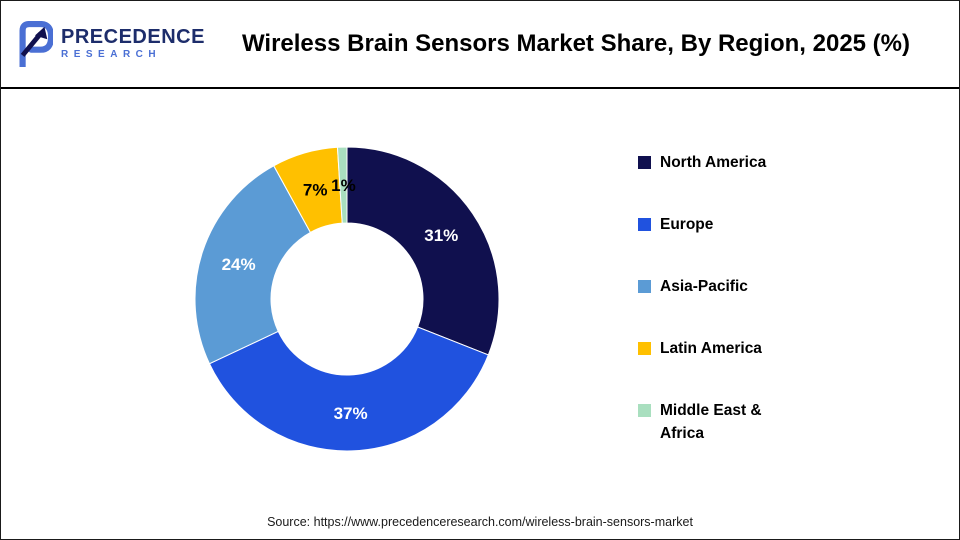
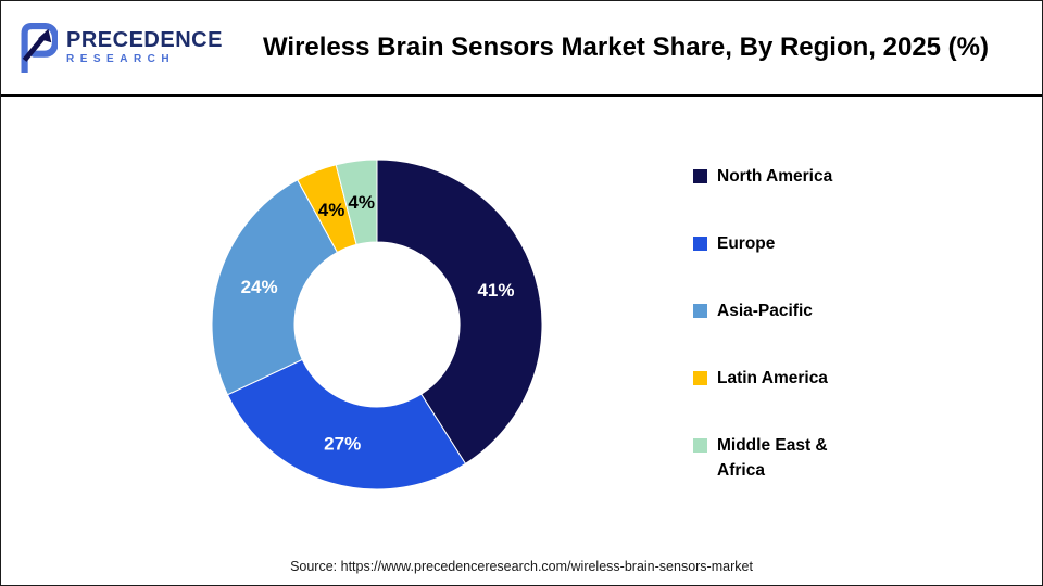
North America: 31% -> 41%
Europe: 37% -> 27%
Latin America: 7% -> 4%
Middle East & Africa: 1% -> 4%
